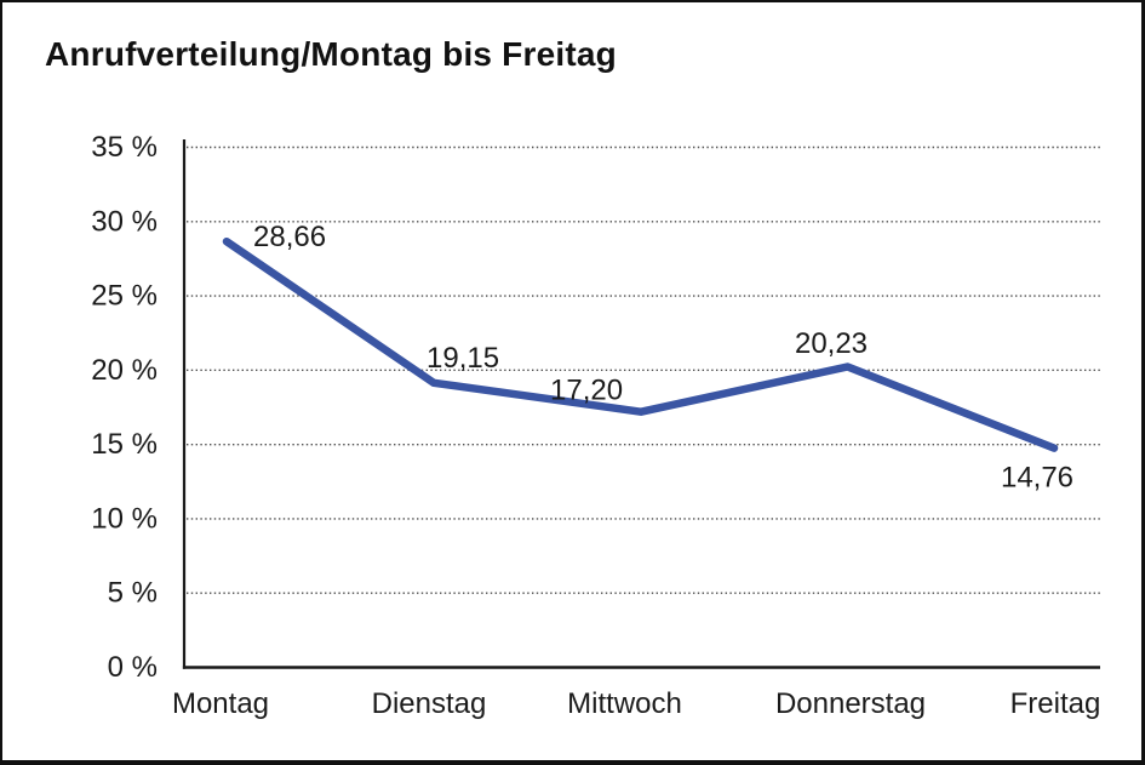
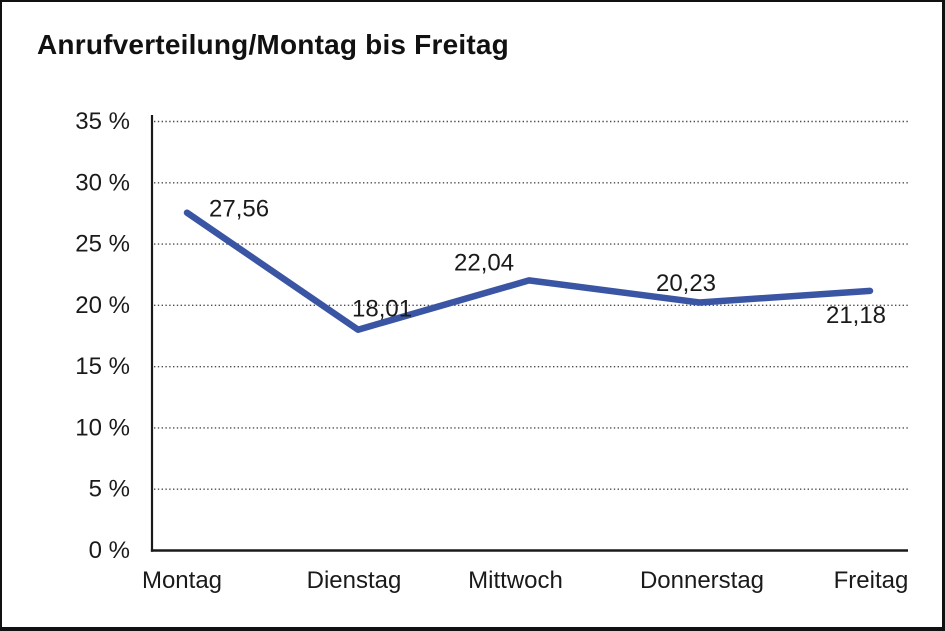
Montag: 28,66 -> 27,56
Dienstag: 19,15 -> 18,01
Mittwoch: 17,20 -> 22,04
Freitag: 14,76 -> 21,18
